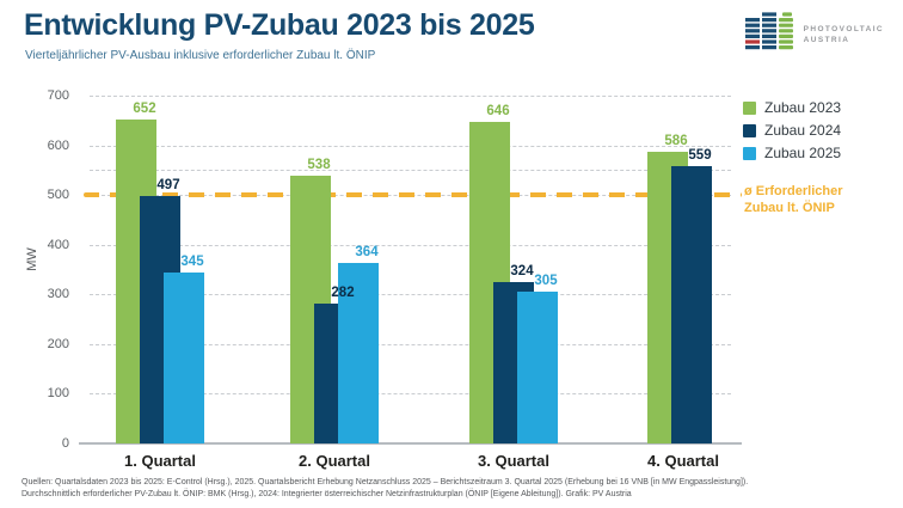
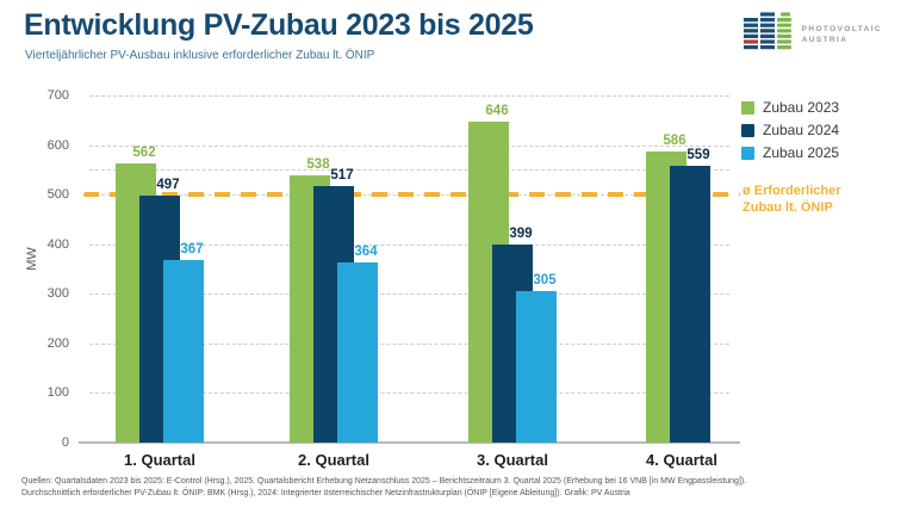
Zubau 2023/1. Quartal: 652 -> 562
Zubau 2025/1. Quartal: 345 -> 367
Zubau 2024/2. Quartal: 282 -> 517
Zubau 2024/3. Quartal: 324 -> 399
